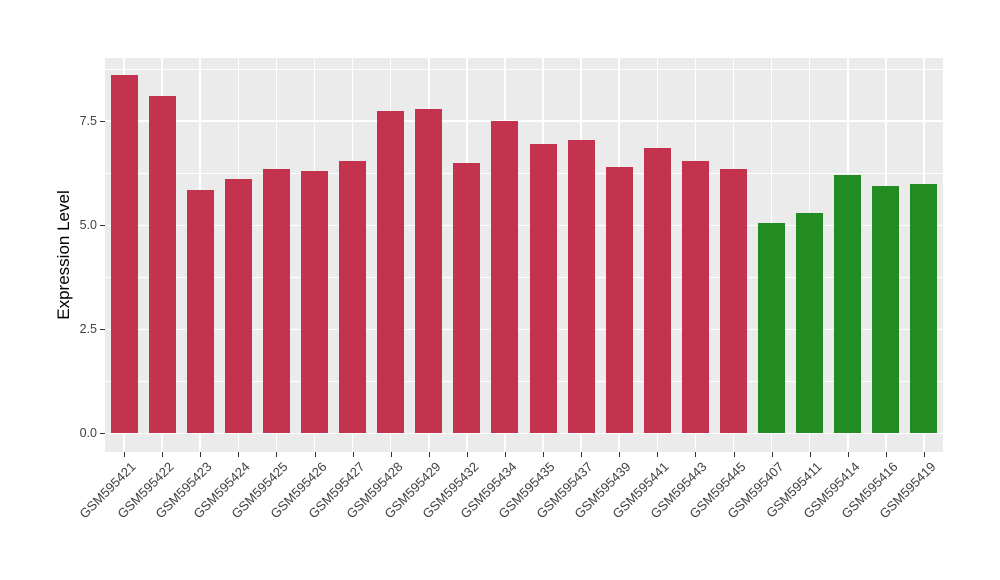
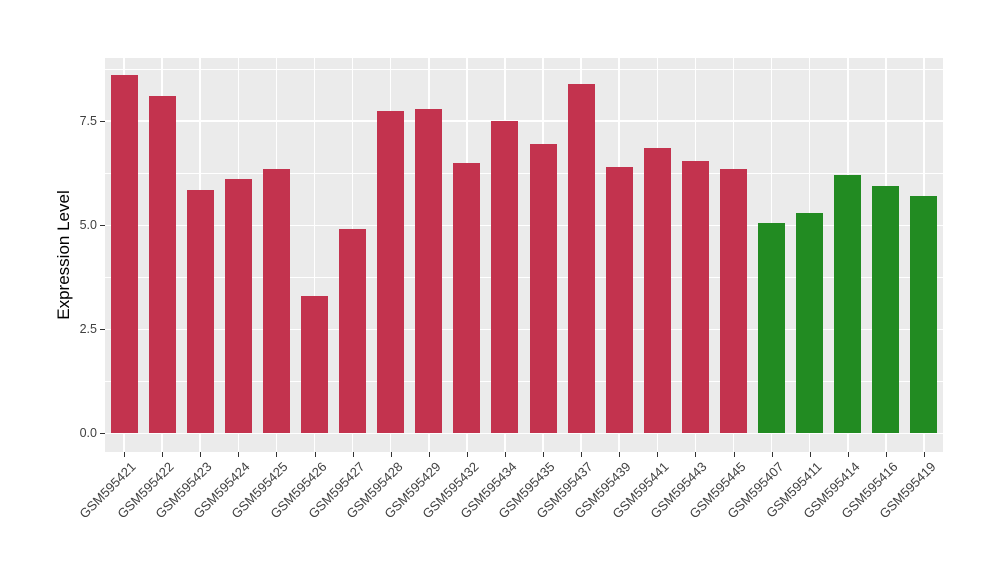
GSM595426: 6.3 -> 3.3
GSM595427: 6.5 -> 4.9
GSM595437: 7.0 -> 8.4
GSM595419: 6.0 -> 5.7
